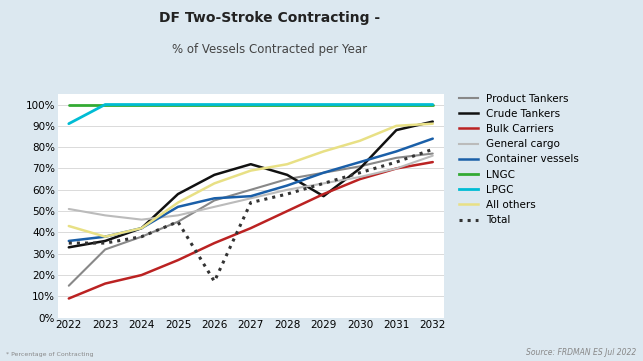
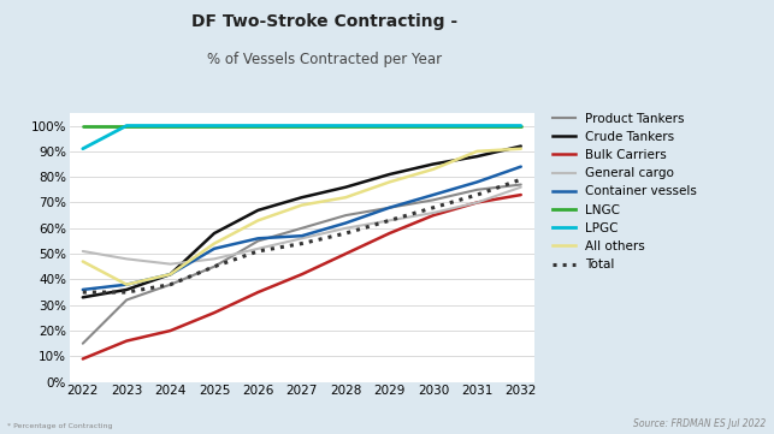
All others/2022: 43% -> 47%
Total/2026: 17% -> 51%
Crude Tankers/2028: 67% -> 76%
Crude Tankers/2029: 57% -> 81%
Crude Tankers/2030: 70% -> 85%
